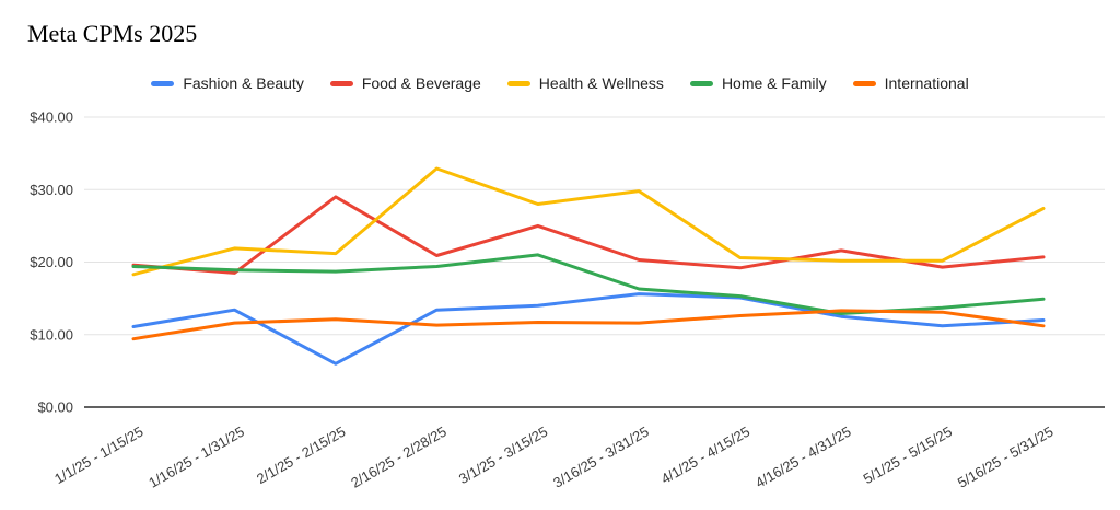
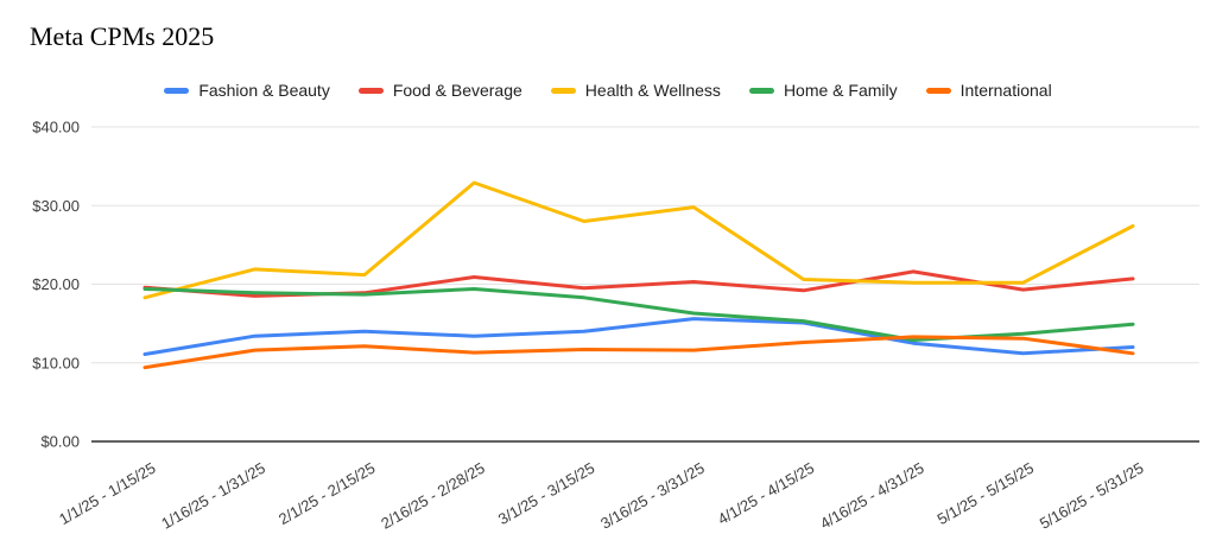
Fashion & Beauty/2/1/25 - 2/15/25: $6 -> $14
Food & Beverage/2/1/25 - 2/15/25: $29 -> $19
Food & Beverage/3/1/25 - 3/15/25: $25 -> $20
Home & Family/3/1/25 - 3/15/25: $21 -> $18
